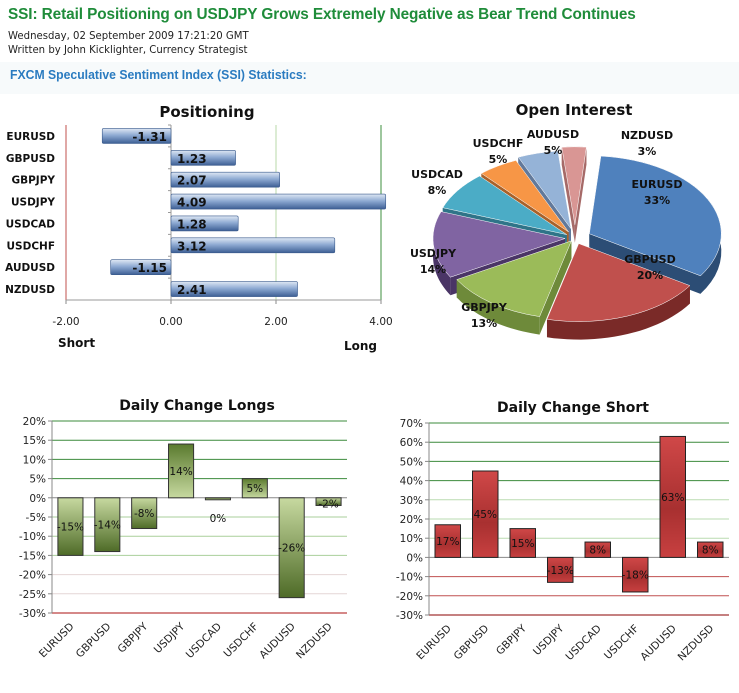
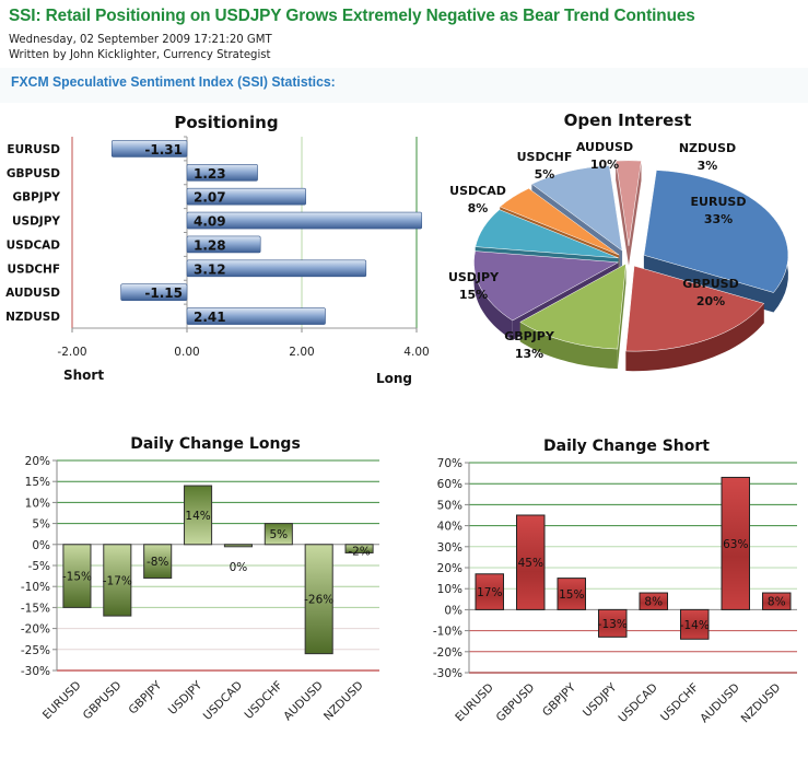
Open Interest/USDJPY: 14% -> 15%
Open Interest/AUDUSD: 5% -> 10%
Daily Change Longs/GBPUSD: -14% -> -17%
Daily Change Short/USDCHF: -18% -> -14%
